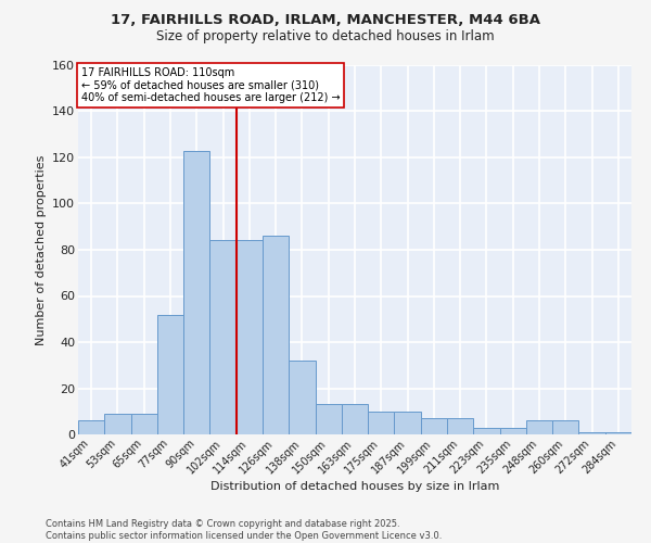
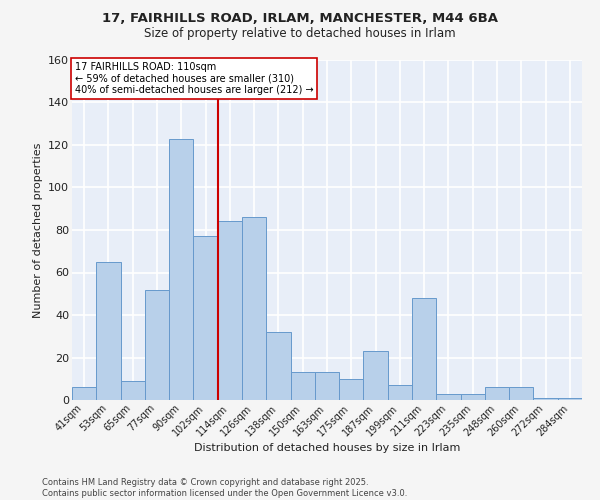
53sqm: 9 -> 65
102sqm: 84 -> 77
187sqm: 10 -> 23
211sqm: 7 -> 48
